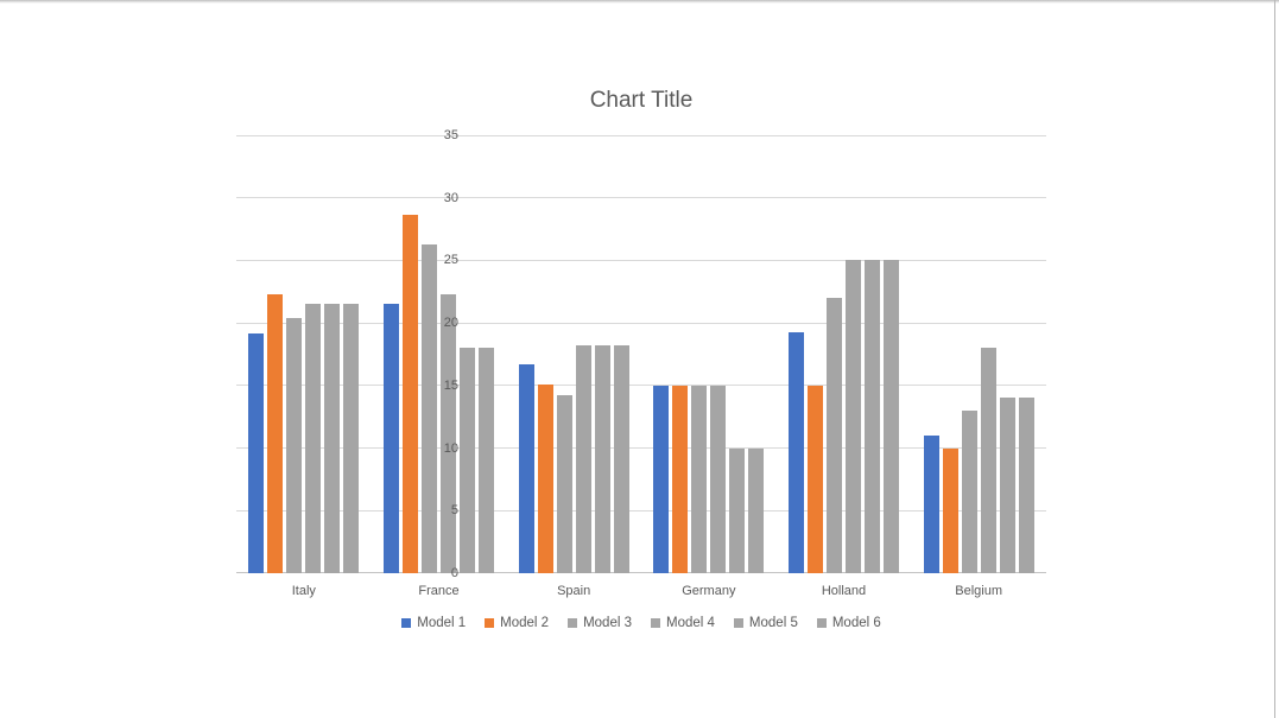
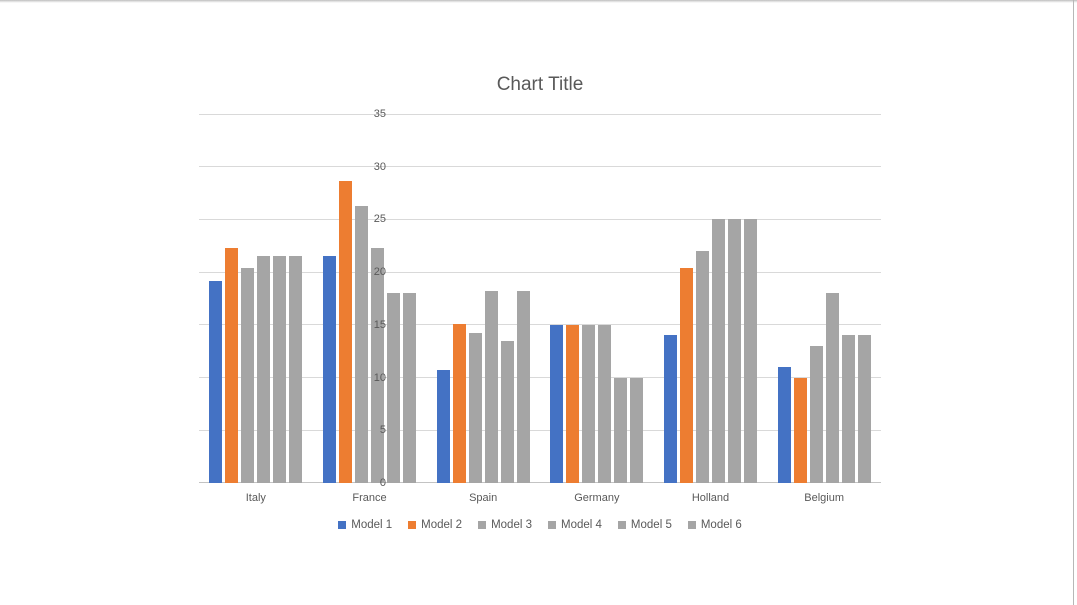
Model 1/Spain: 16.7 -> 10.7
Model 5/Spain: 18.2 -> 13.5
Model 1/Holland: 19.3 -> 14.0
Model 2/Holland: 15.0 -> 20.4
